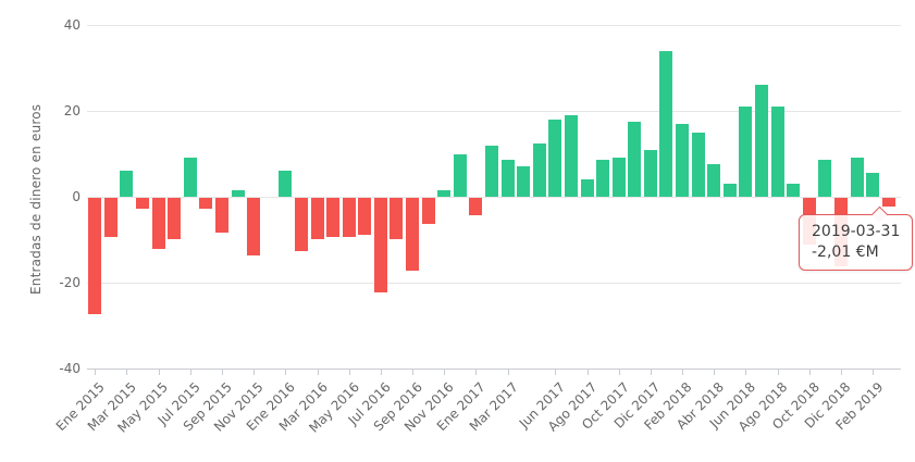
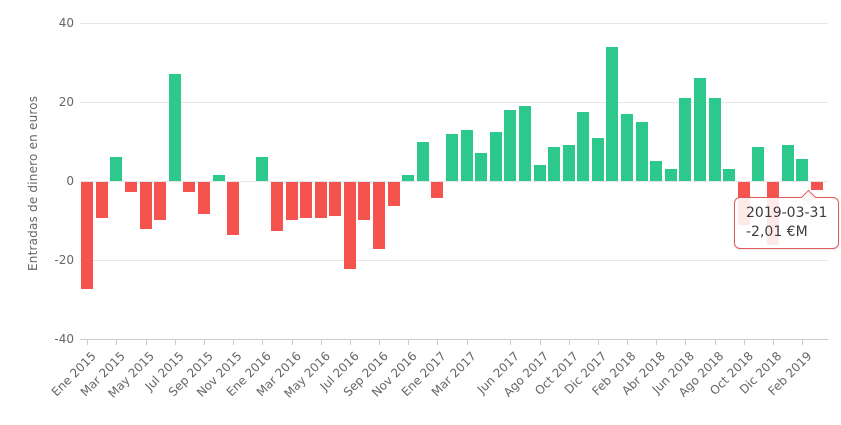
Jul 2015: 9 -> 27
Mar 2017: 8 -> 13
Abr 2018: 8 -> 5
